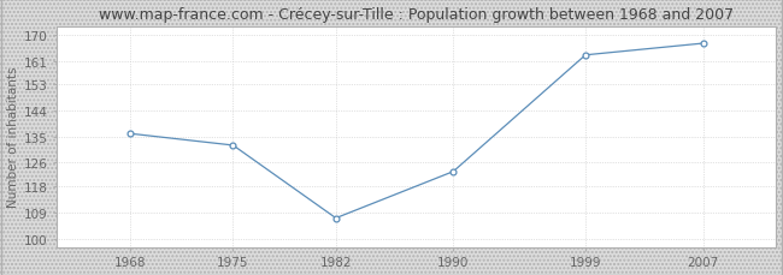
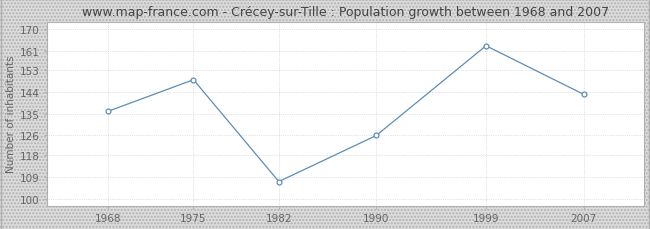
1975: 132 -> 149
1990: 123 -> 126
2007: 167 -> 143
